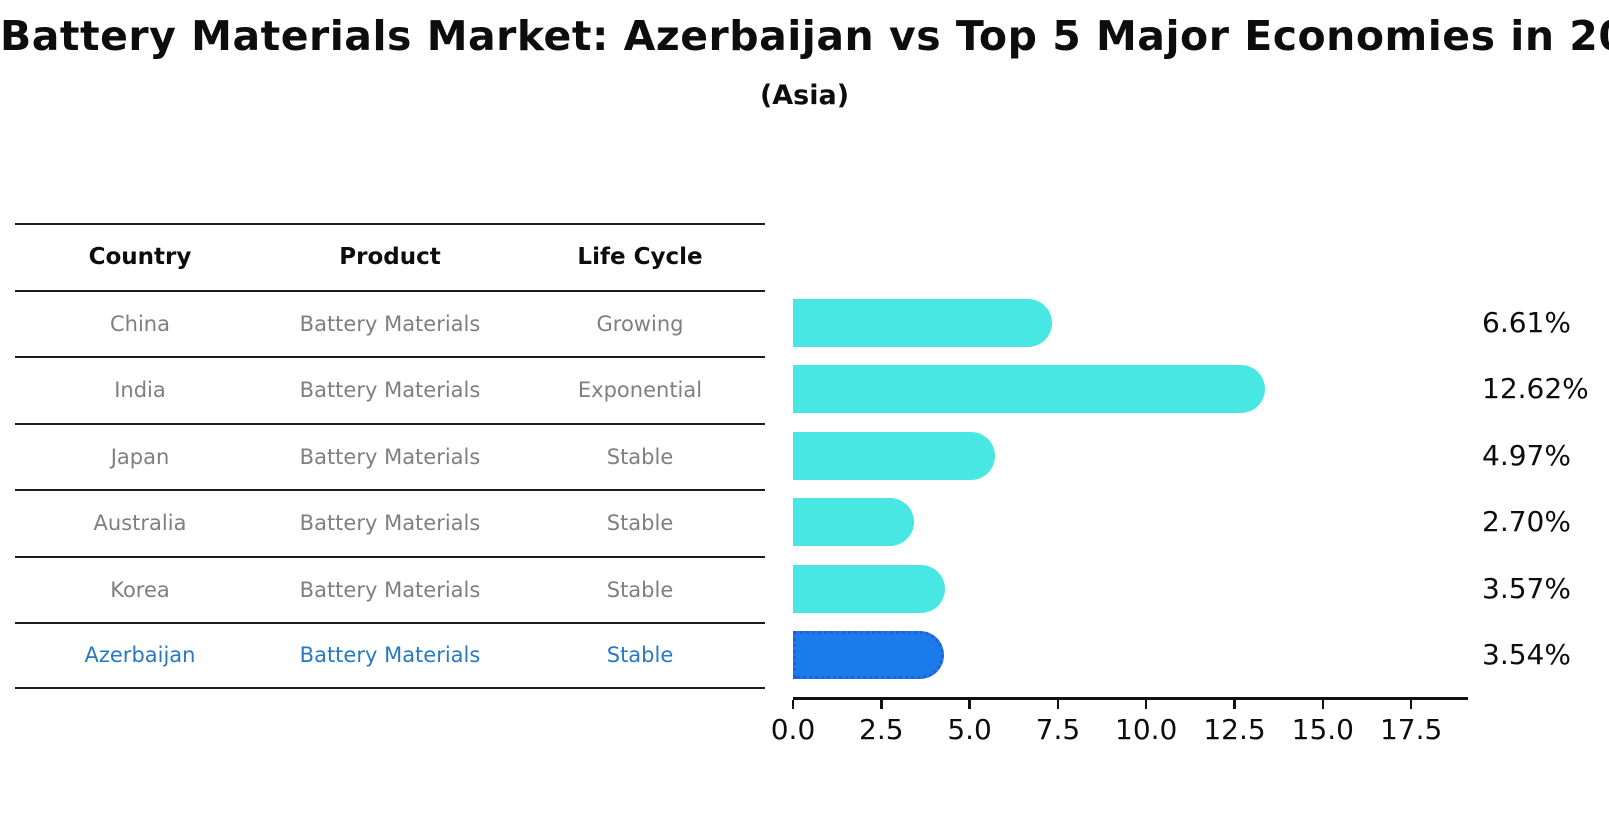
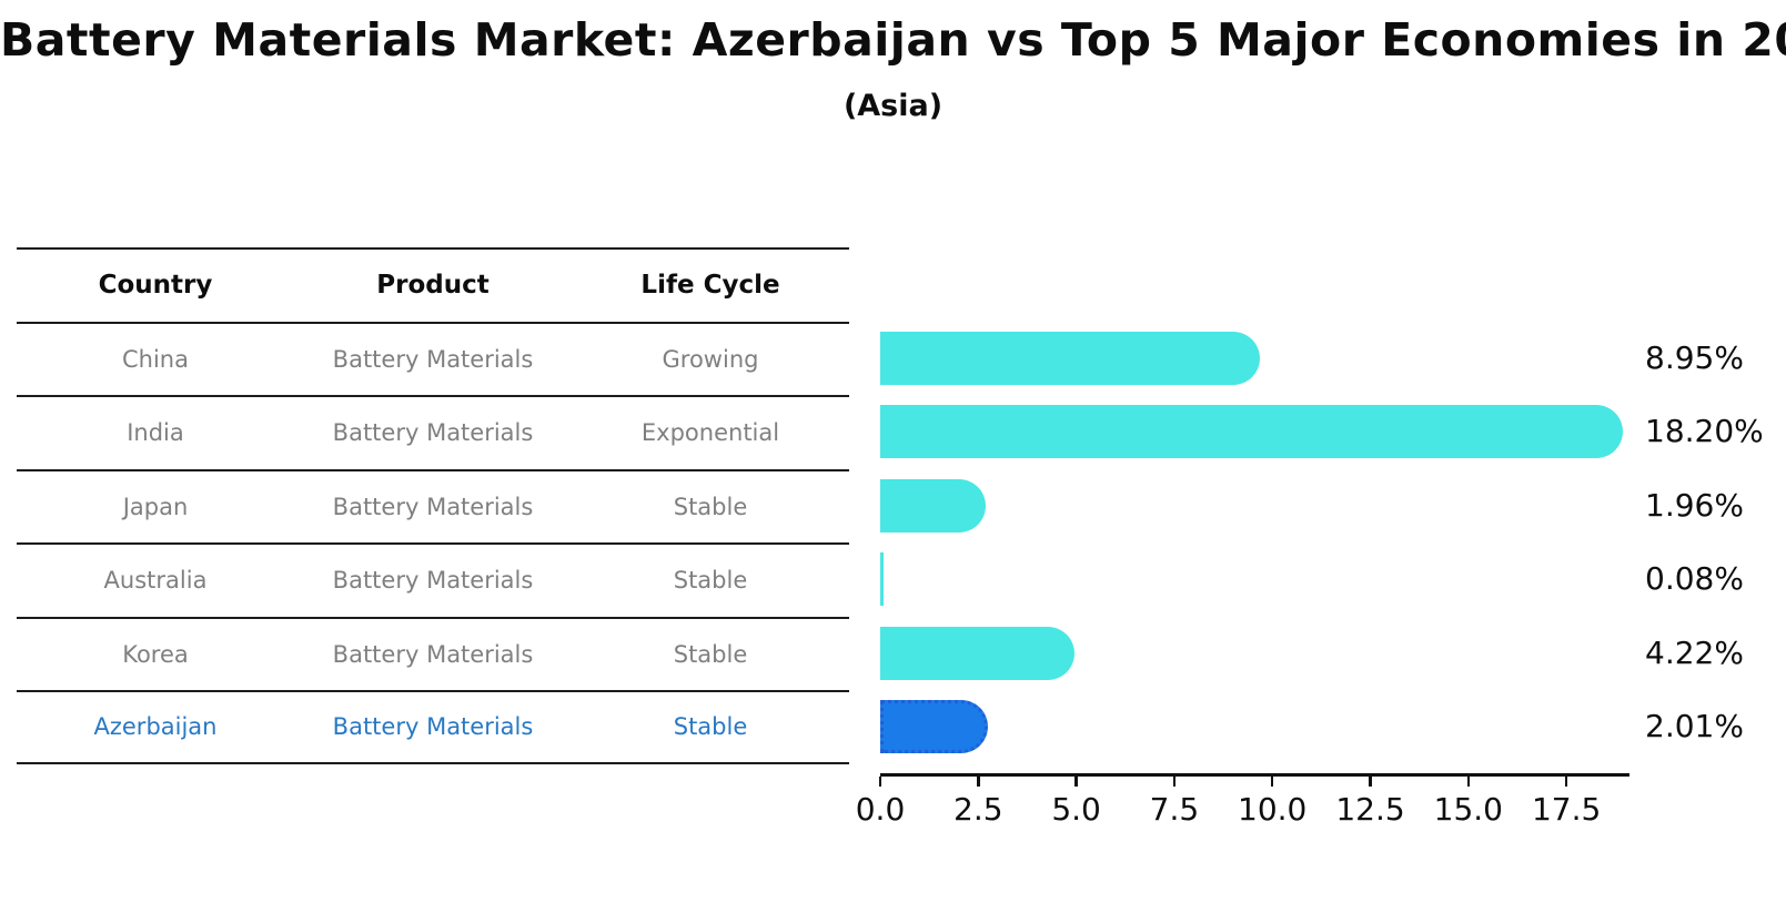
China: 6.61% -> 8.95%
India: 12.62% -> 18.20%
Japan: 4.97% -> 1.96%
Australia: 2.70% -> 0.08%
Korea: 3.57% -> 4.22%
Azerbaijan: 3.54% -> 2.01%
